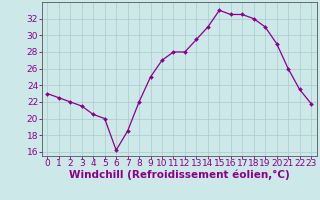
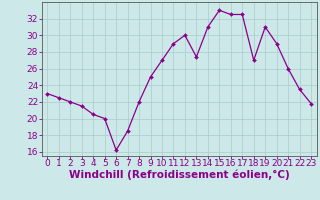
11: 28.0 -> 29.0
12: 28.0 -> 30.0
13: 29.5 -> 27.4
18: 32.0 -> 27.0
